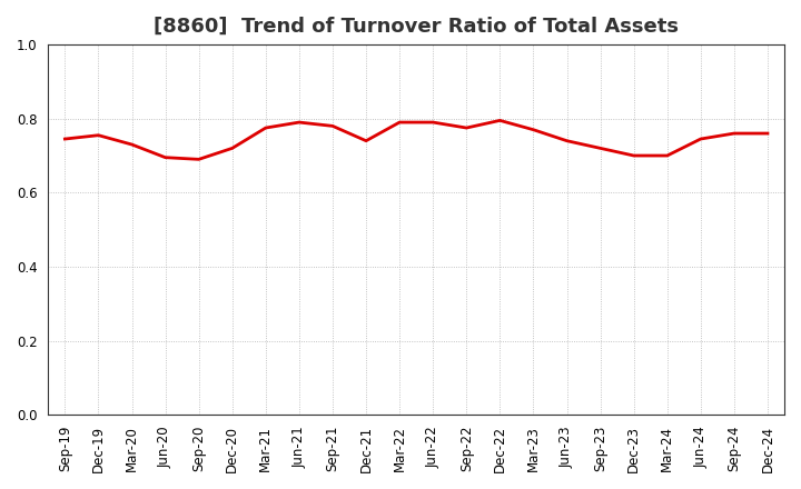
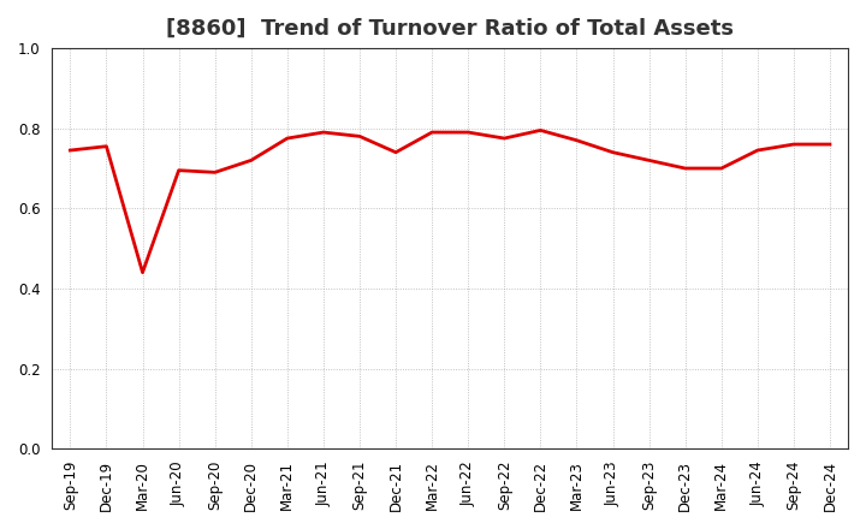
Mar-20: 0.730 -> 0.440
